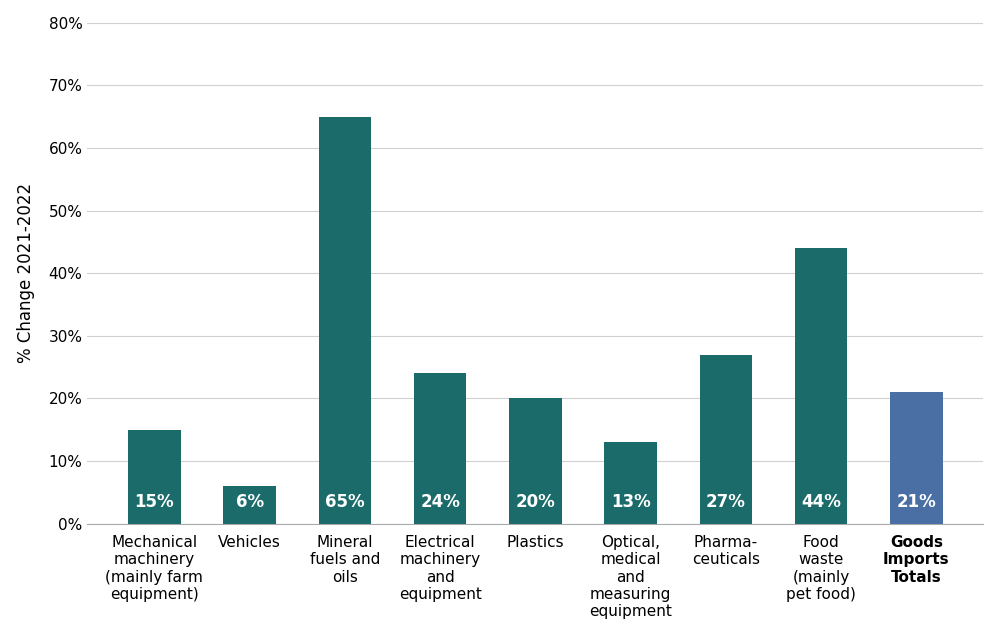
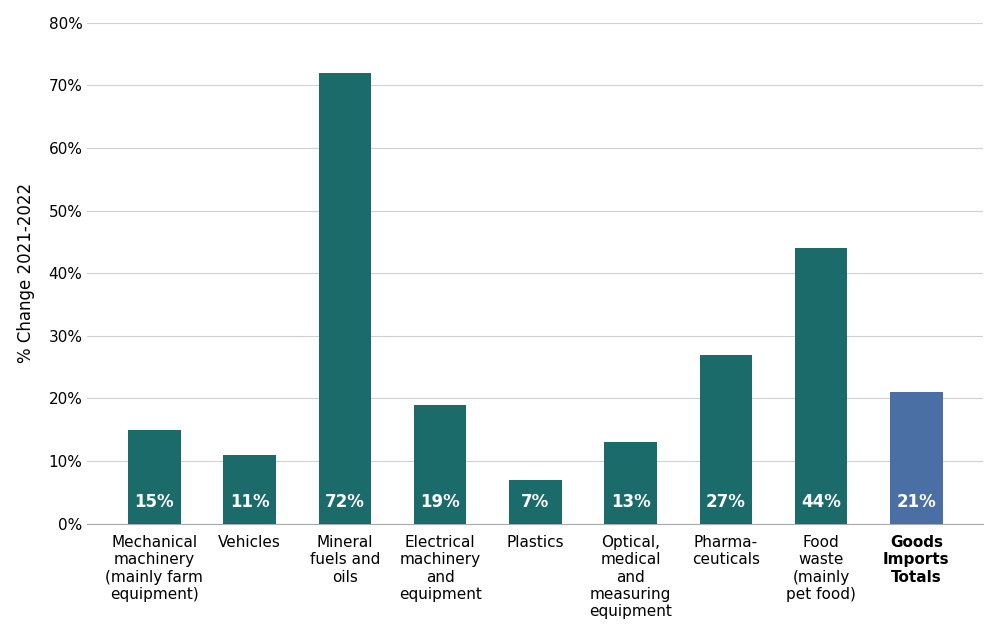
Vehicles: 6% -> 11%
Mineral fuels and oils: 65% -> 72%
Electrical machinery and equipment: 24% -> 19%
Plastics: 20% -> 7%
